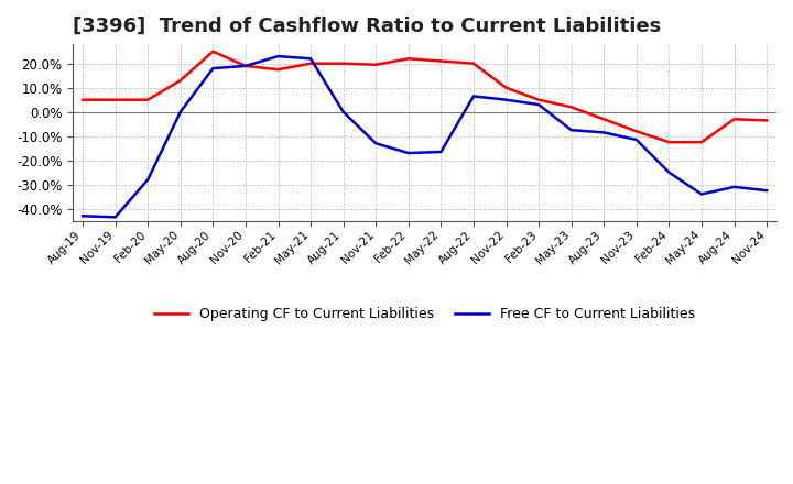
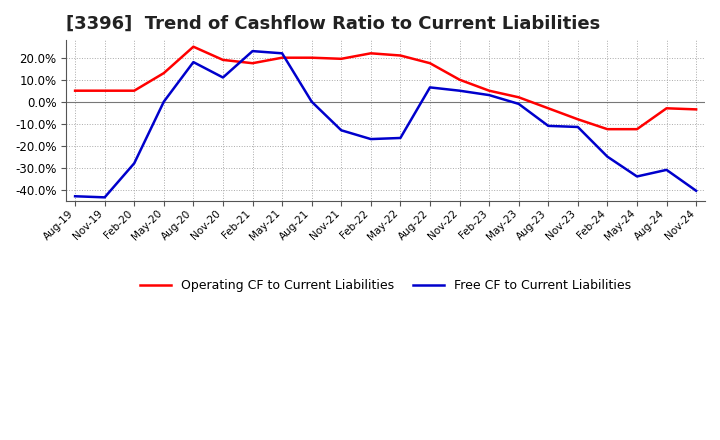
Free CF to Current Liabilities/Nov-20: 19.0% -> 11.0%
Operating CF to Current Liabilities/Aug-22: 20.0% -> 17.5%
Free CF to Current Liabilities/May-23: -7.5% -> -1.0%
Free CF to Current Liabilities/Aug-23: -8.5% -> -11.0%
Free CF to Current Liabilities/Nov-24: -32.5% -> -40.5%
